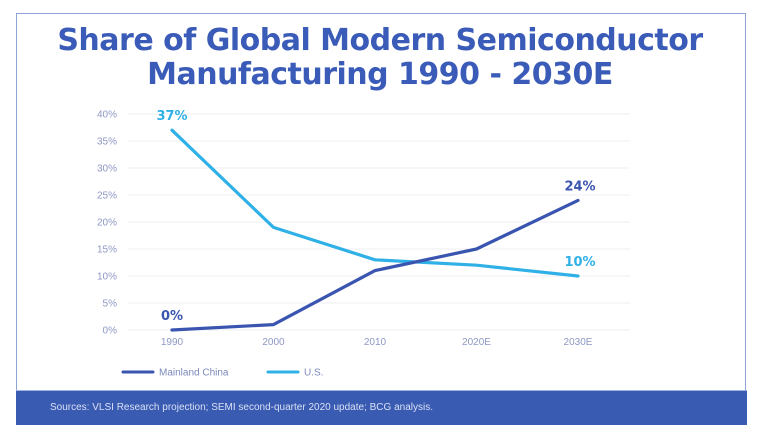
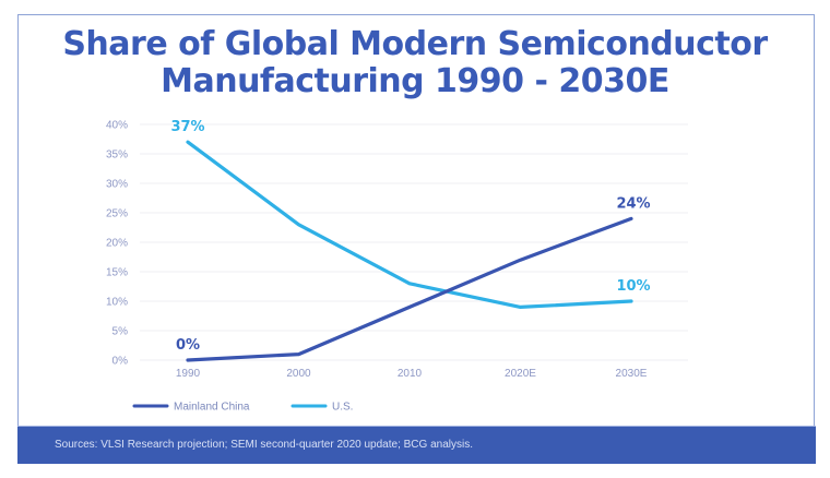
U.S./2000: 19% -> 23%
Mainland China/2010: 11% -> 9%
Mainland China/2020E: 15% -> 17%
U.S./2020E: 12% -> 9%
